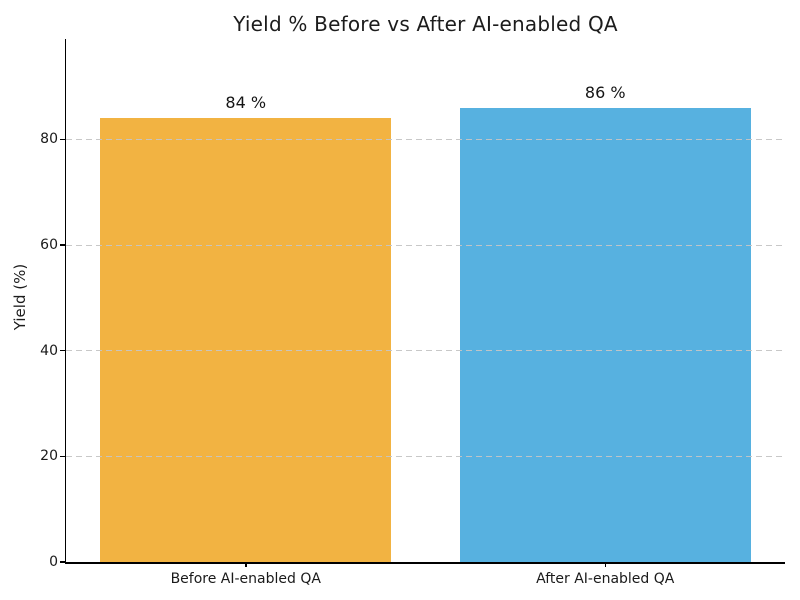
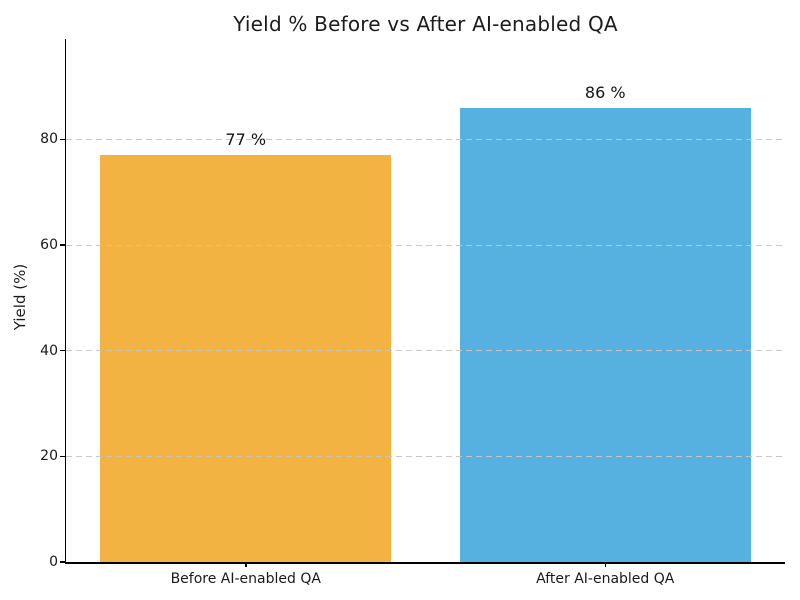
Before AI-enabled QA: 84 -> 77
